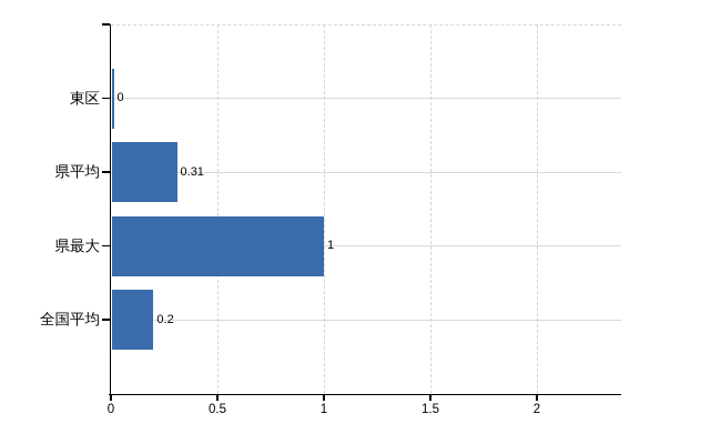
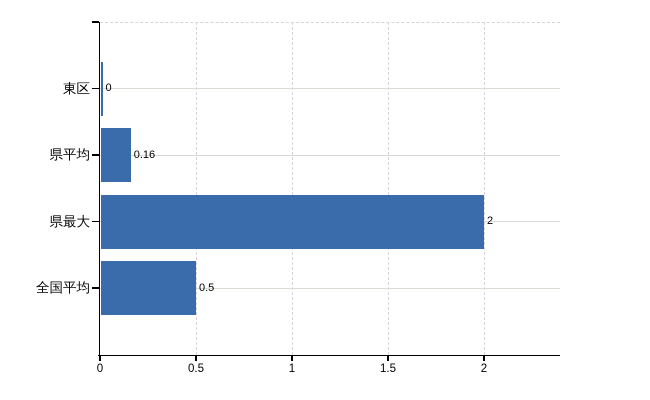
県平均: 0.31 -> 0.16
県最大: 1 -> 2
全国平均: 0.2 -> 0.5
